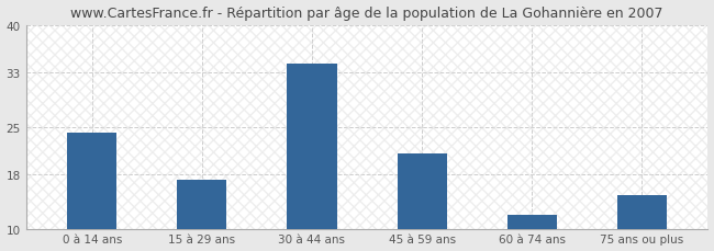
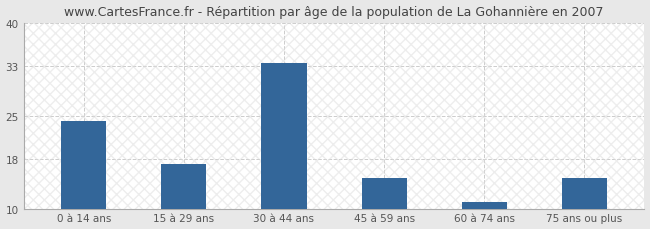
30 à 44 ans: 34.4 -> 33.5
45 à 59 ans: 21.0 -> 15.0
60 à 74 ans: 12.0 -> 11.1
